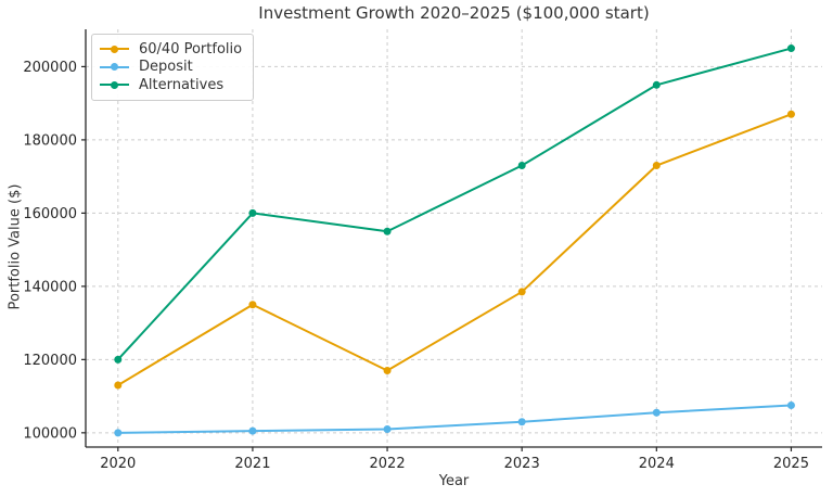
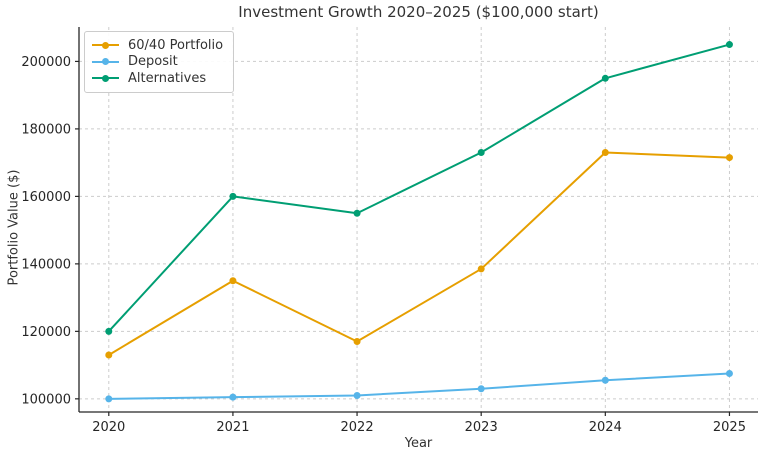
60/40 Portfolio/2025: 187000 -> 172000
